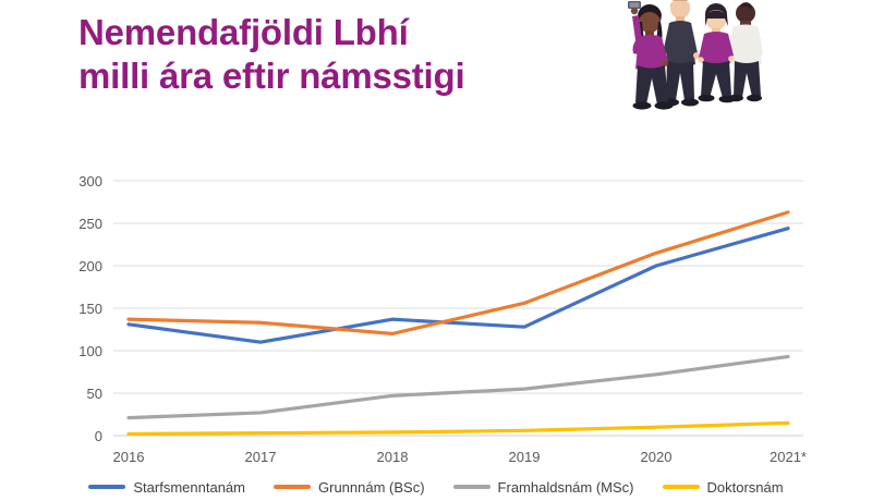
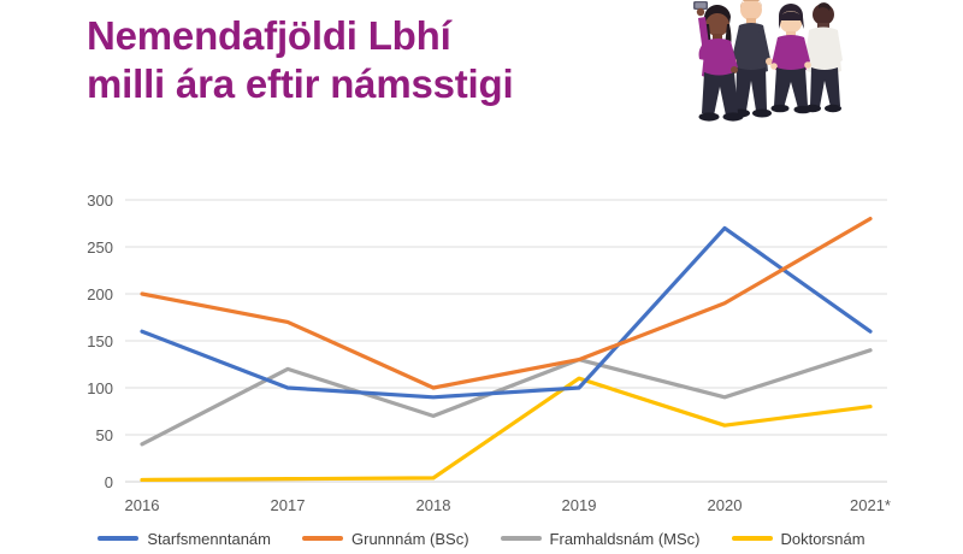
Starfsmenntanám/2016: 130 -> 160
Grunnnám (BSc)/2016: 140 -> 200
Framhaldsnám (MSc)/2016: 20 -> 40
Starfsmenntanám/2017: 110 -> 100
Grunnnám (BSc)/2017: 130 -> 170
Framhaldsnám (MSc)/2017: 30 -> 120
Starfsmenntanám/2018: 140 -> 90
Grunnnám (BSc)/2018: 120 -> 100
Framhaldsnám (MSc)/2018: 50 -> 70
Starfsmenntanám/2019: 130 -> 100
Grunnnám (BSc)/2019: 160 -> 130
Framhaldsnám (MSc)/2019: 60 -> 130
Doktorsnám/2019: 10 -> 110
Starfsmenntanám/2020: 200 -> 270
Grunnnám (BSc)/2020: 220 -> 190
Framhaldsnám (MSc)/2020: 70 -> 90
Doktorsnám/2020: 10 -> 60
Starfsmenntanám/2021*: 240 -> 160
Grunnnám (BSc)/2021*: 260 -> 280
Framhaldsnám (MSc)/2021*: 90 -> 140
Doktorsnám/2021*: 20 -> 80
